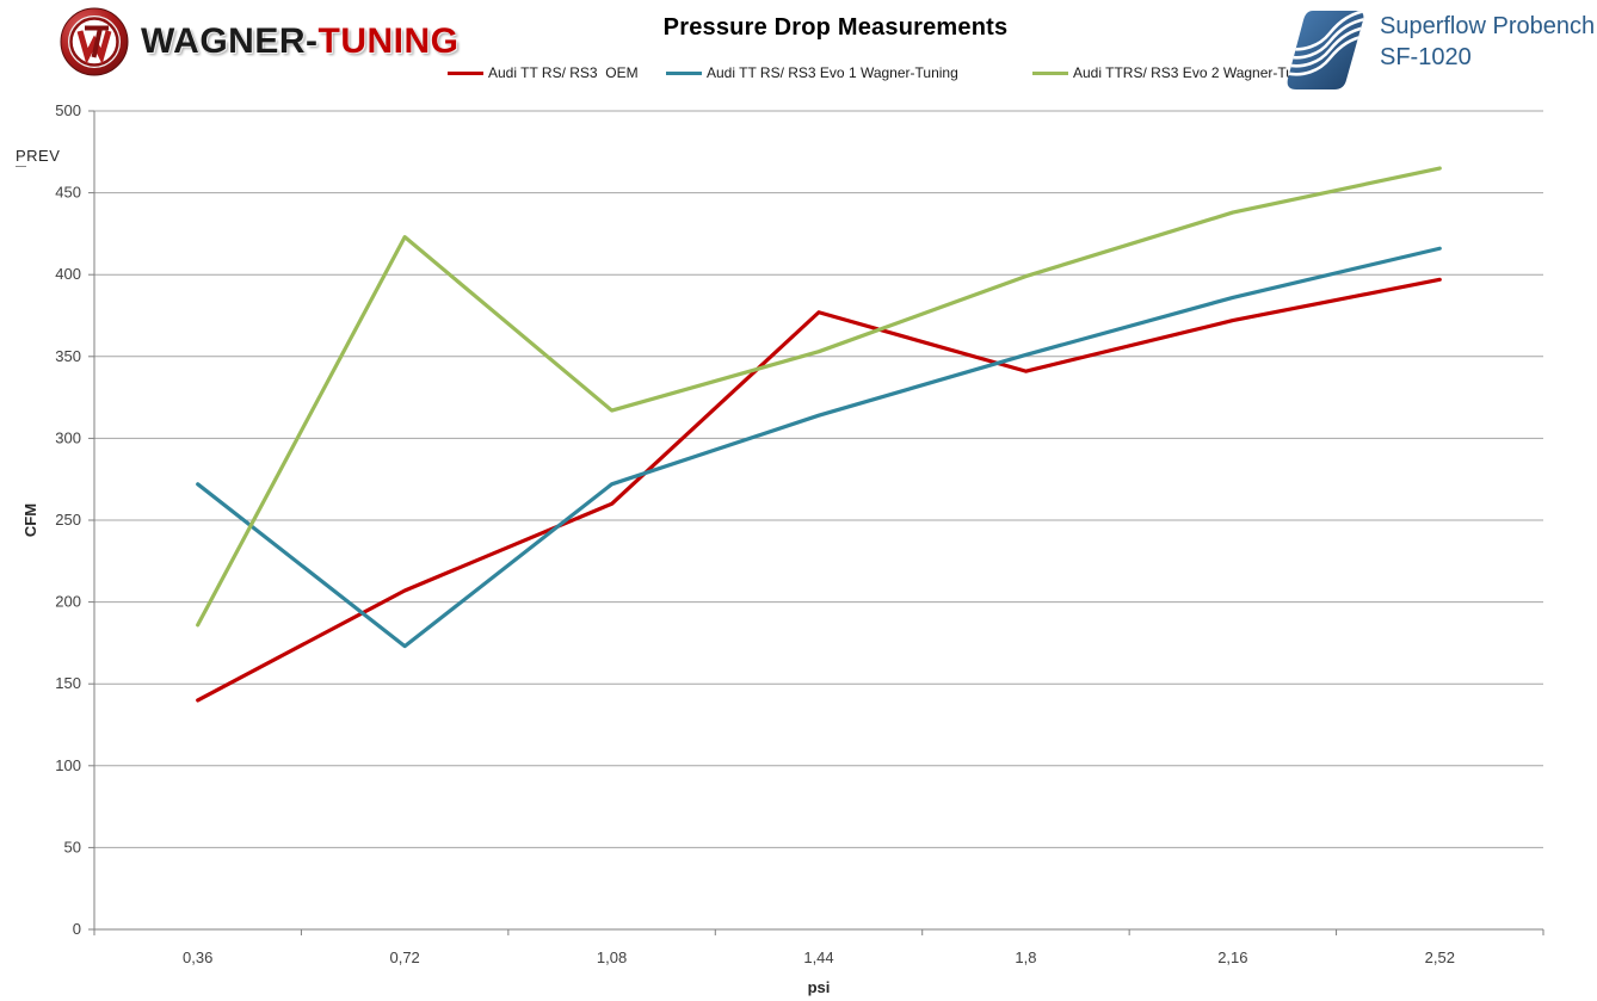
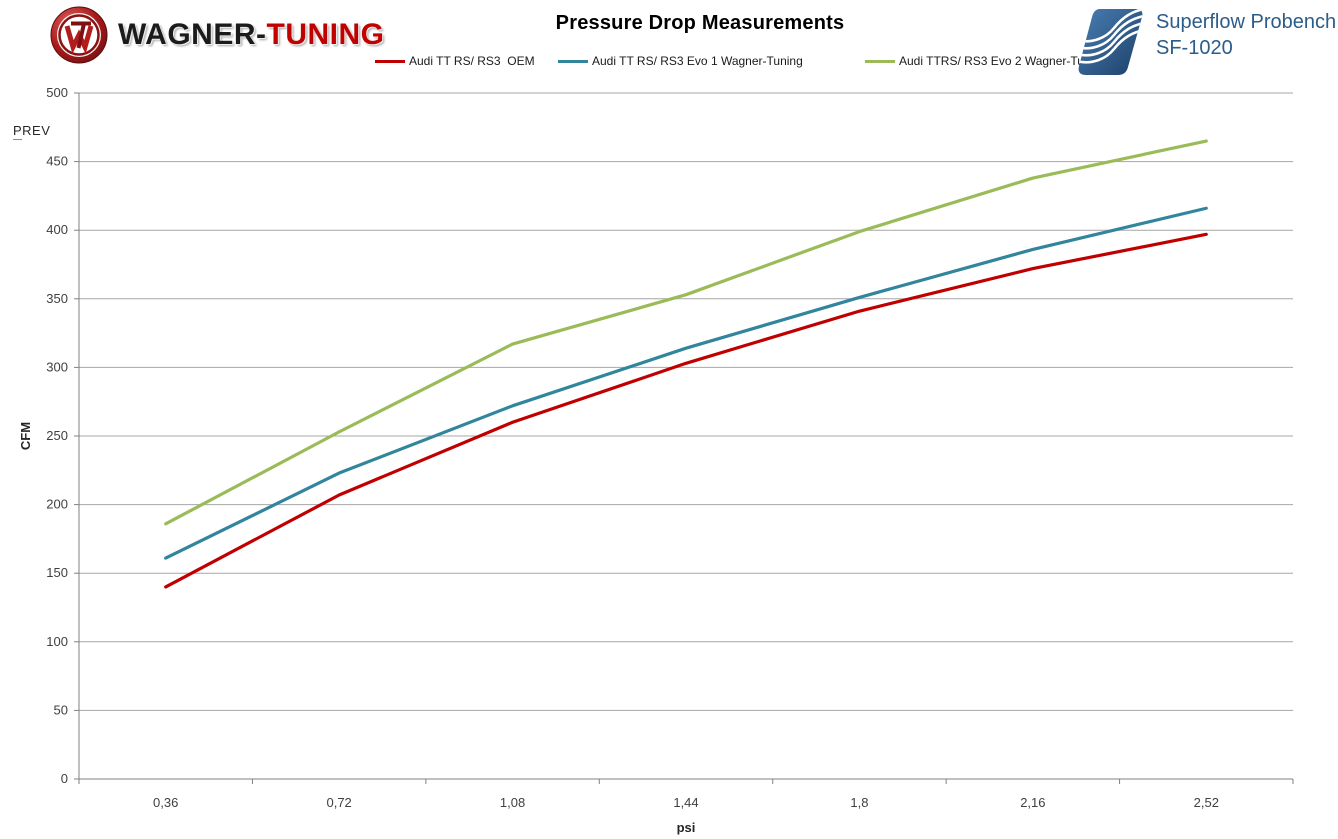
Audi TT RS/ RS3 Evo 1 Wagner-Tuning/0,36: 272 -> 161
Audi TT RS/ RS3 Evo 1 Wagner-Tuning/0,72: 173 -> 223
Audi TTRS/ RS3 Evo 2 Wagner-Tuning/0,72: 423 -> 253
Audi TT RS/ RS3 OEM/1,44: 377 -> 303
